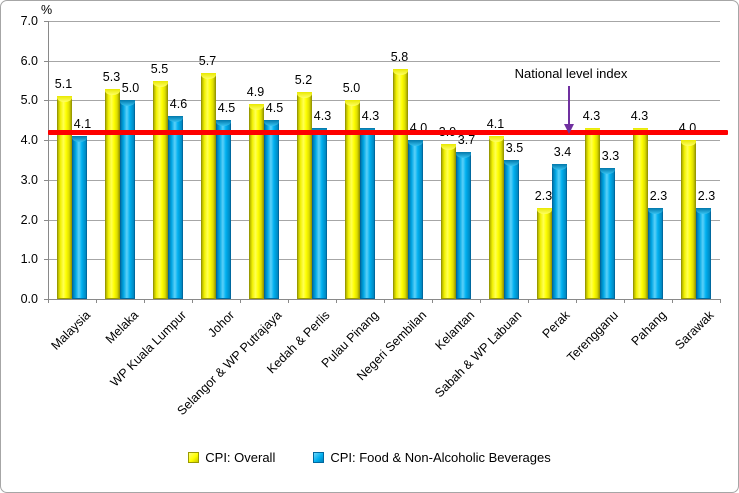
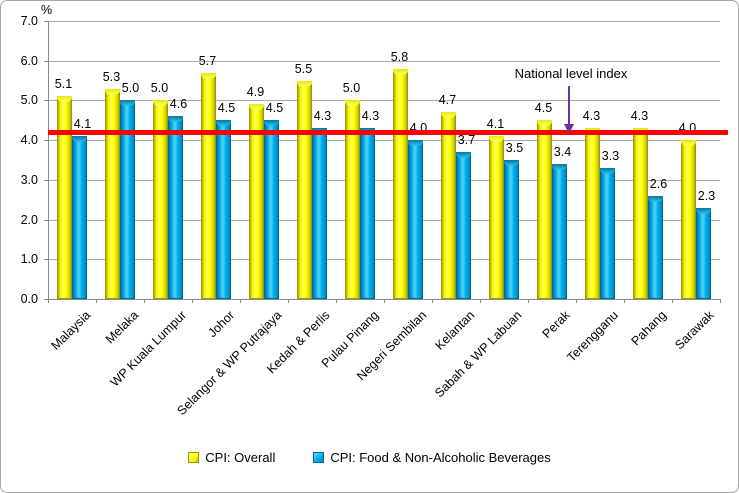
CPI: Overall/WP Kuala Lumpur: 5.5 -> 5.0
CPI: Overall/Kedah & Perlis: 5.2 -> 5.5
CPI: Overall/Kelantan: 3.9 -> 4.7
CPI: Overall/Perak: 2.3 -> 4.5
CPI: Food & Non-Alcoholic Beverages/Pahang: 2.3 -> 2.6
